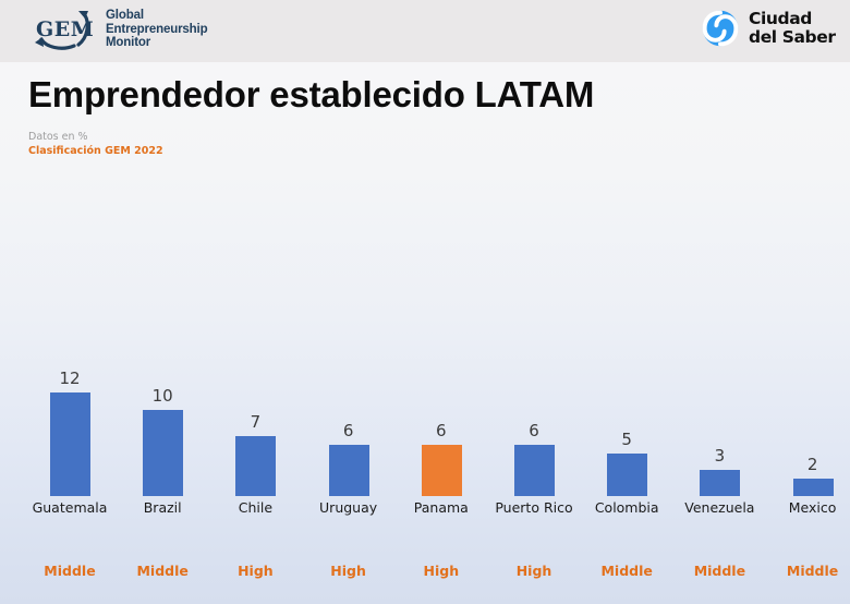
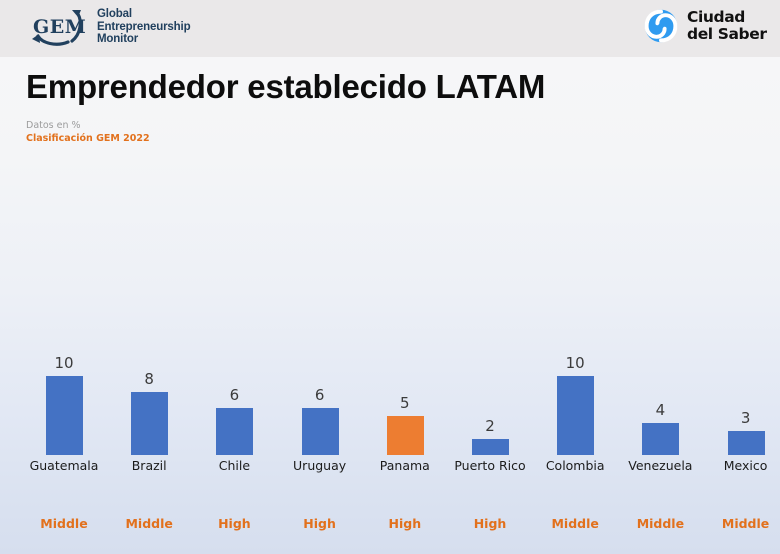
Guatemala: 12 -> 10
Brazil: 10 -> 8
Chile: 7 -> 6
Panama: 6 -> 5
Puerto Rico: 6 -> 2
Colombia: 5 -> 10
Venezuela: 3 -> 4
Mexico: 2 -> 3
